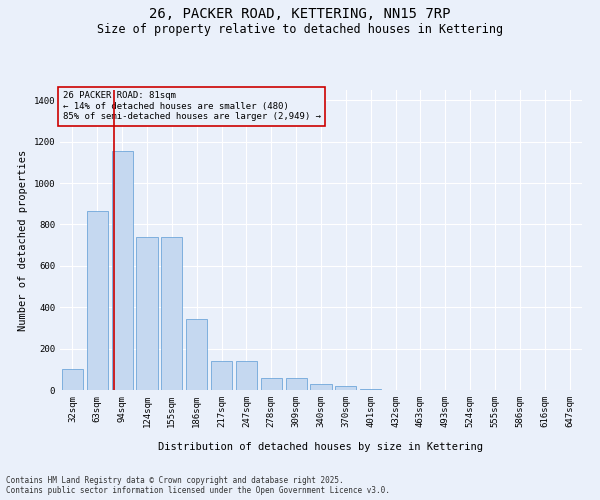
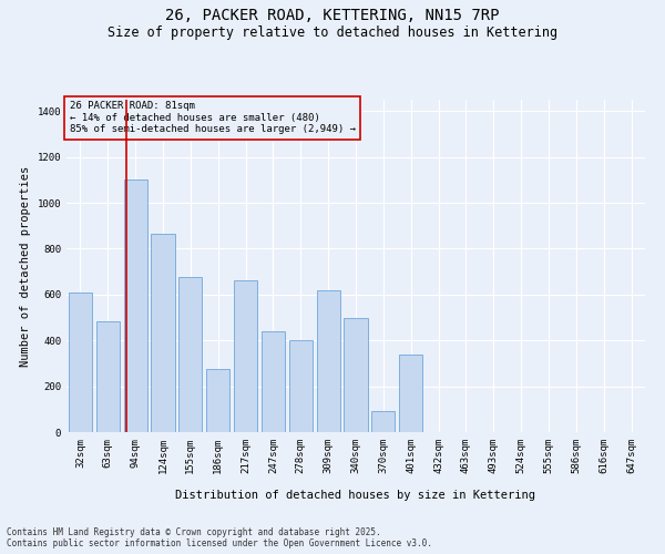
32sqm: 100 -> 610
63sqm: 865 -> 485
94sqm: 1155 -> 1100
124sqm: 740 -> 865
155sqm: 740 -> 675
186sqm: 345 -> 275
217sqm: 140 -> 660
247sqm: 140 -> 440
278sqm: 60 -> 400
309sqm: 60 -> 620
340sqm: 27 -> 500
370sqm: 20 -> 90
401sqm: 7 -> 340
